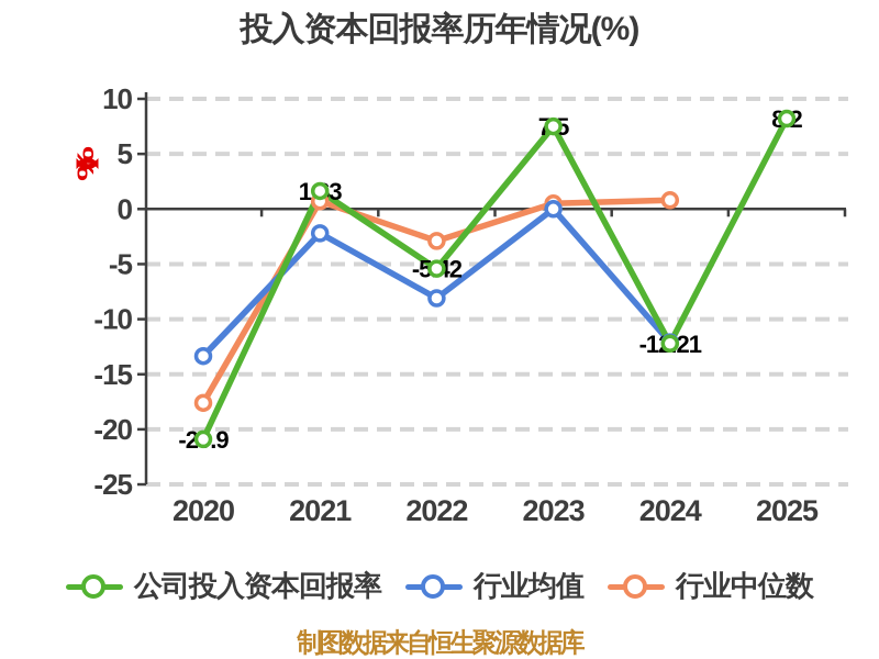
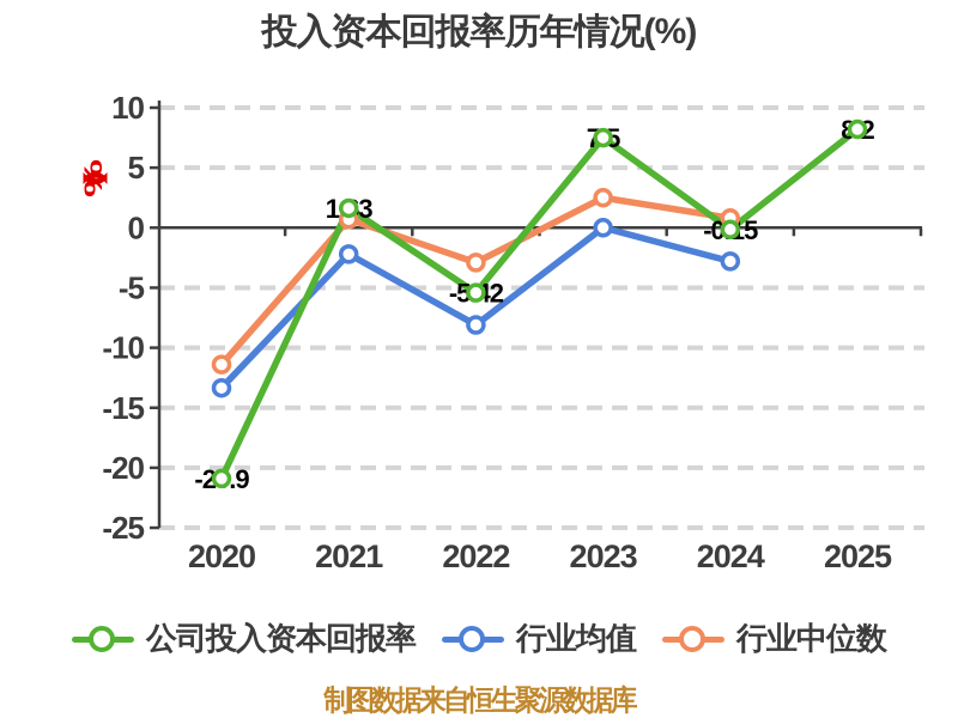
行业中位数/2020: -17.6 -> -11.4
行业中位数/2023: 0.5 -> 2.5
公司投入资本回报率/2024: -12.21 -> -0.15
行业均值/2024: -12.1 -> -2.8
